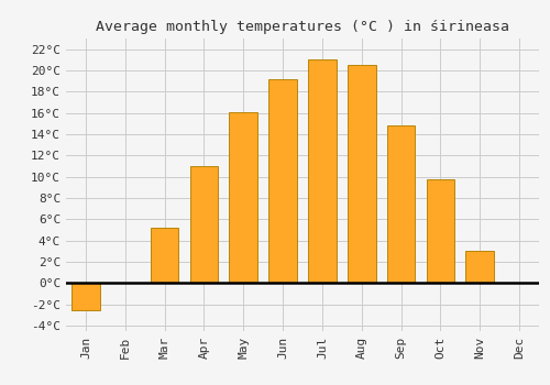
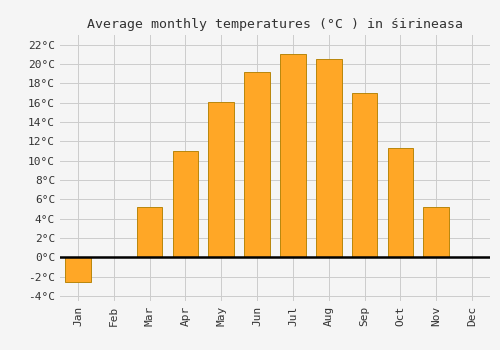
Sep: 14.8°C -> 17.0°C
Oct: 9.8°C -> 11.3°C
Nov: 3.0°C -> 5.2°C
